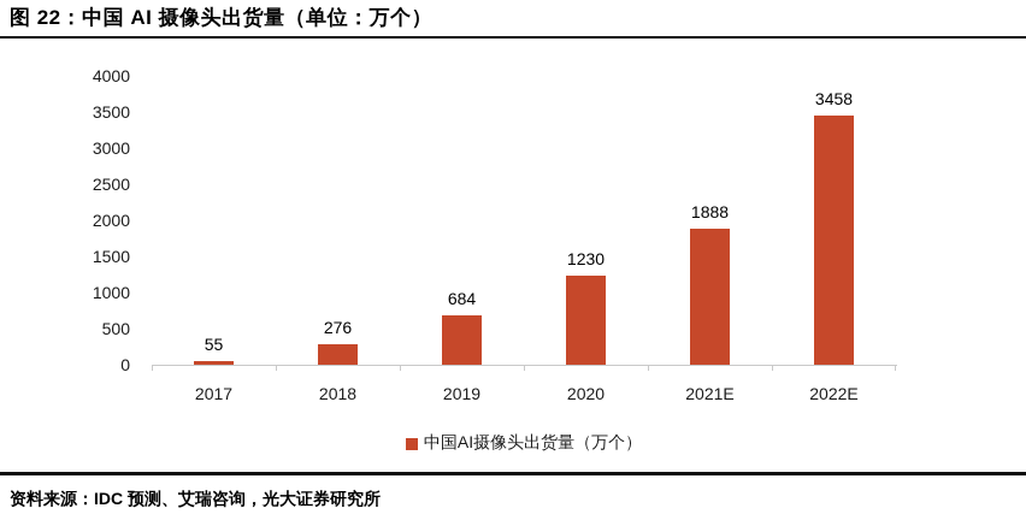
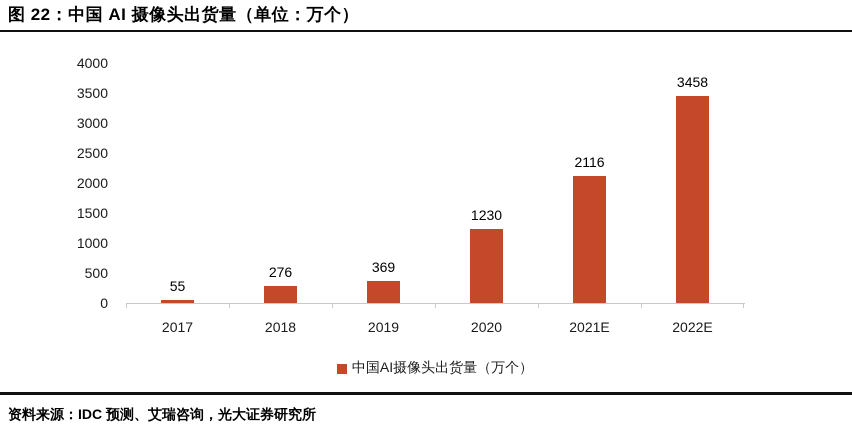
2019: 684 -> 369
2021E: 1888 -> 2116
